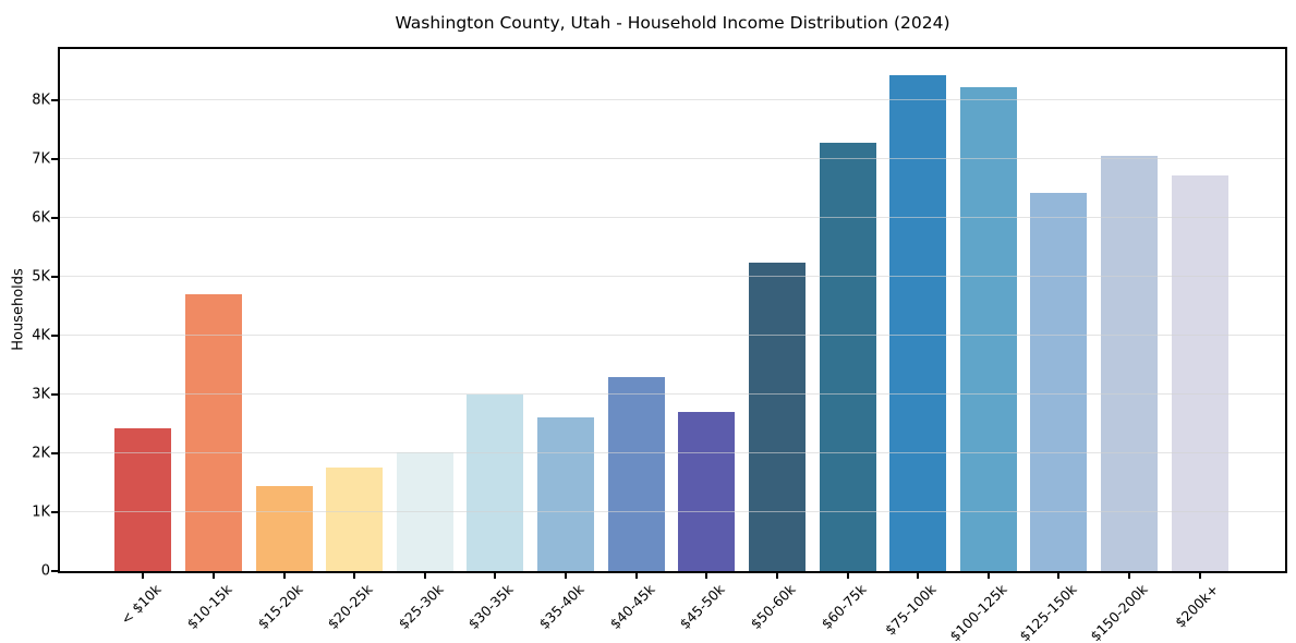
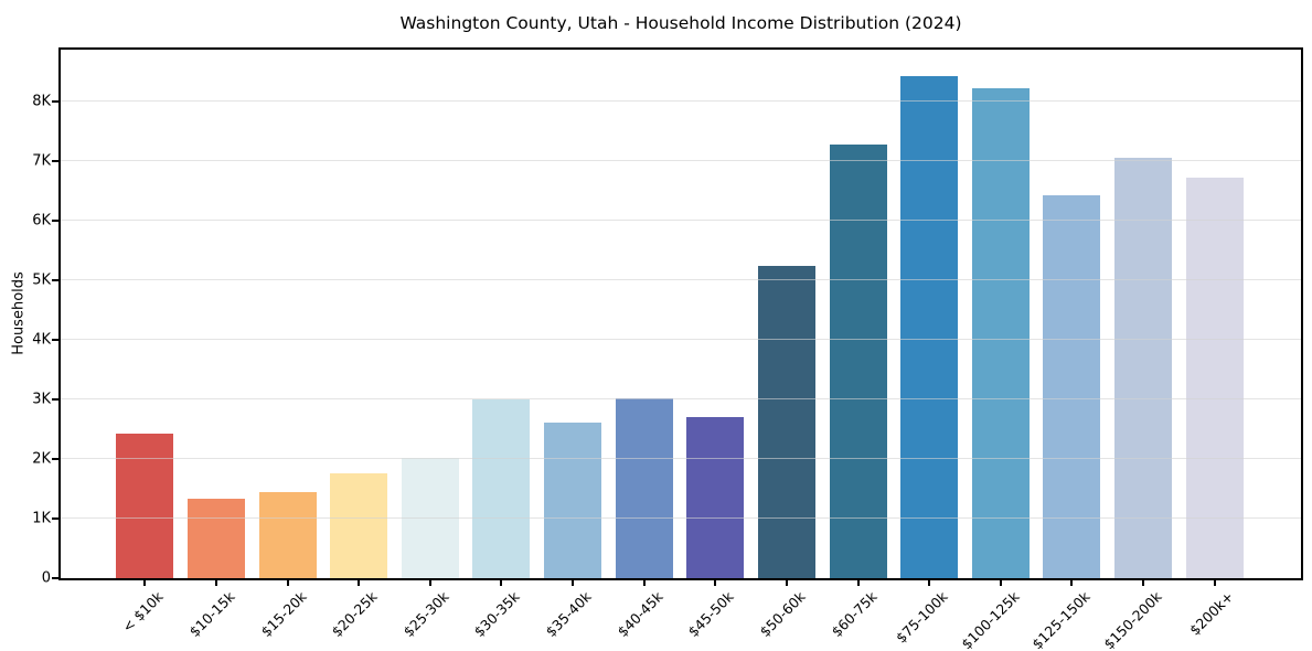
$10-15k: 4.7K -> 1.3K
$40-45k: 3.3K -> 3.0K
